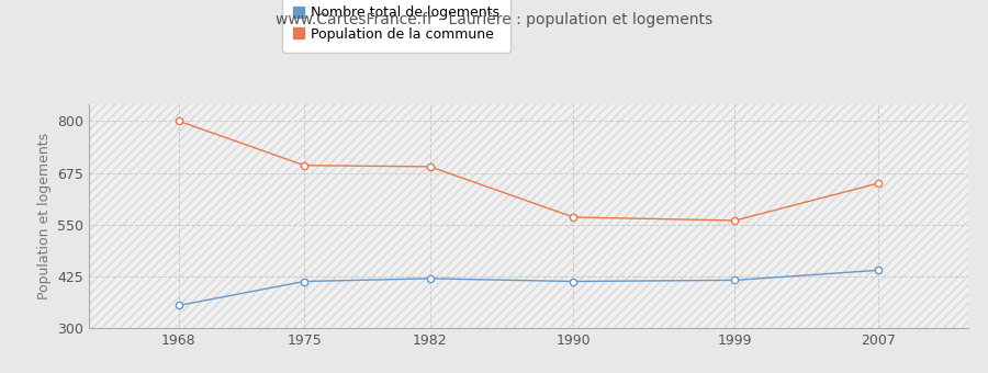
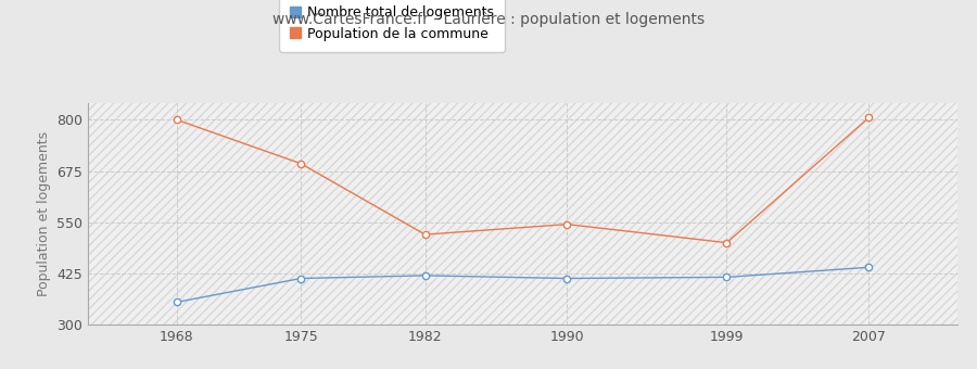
Population de la commune/1982: 690 -> 520
Population de la commune/1990: 568 -> 545
Population de la commune/1999: 560 -> 500
Population de la commune/2007: 650 -> 805
